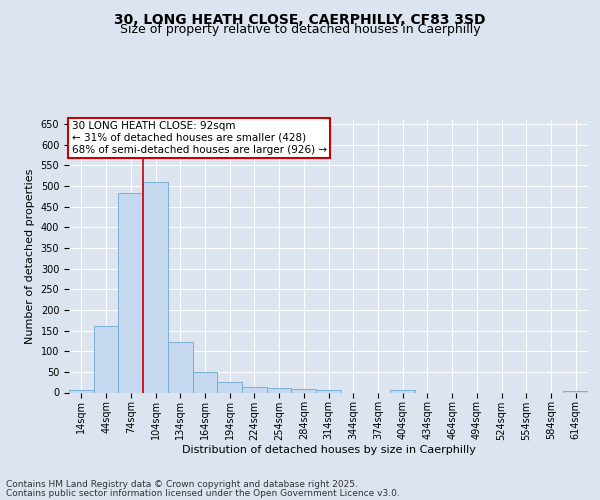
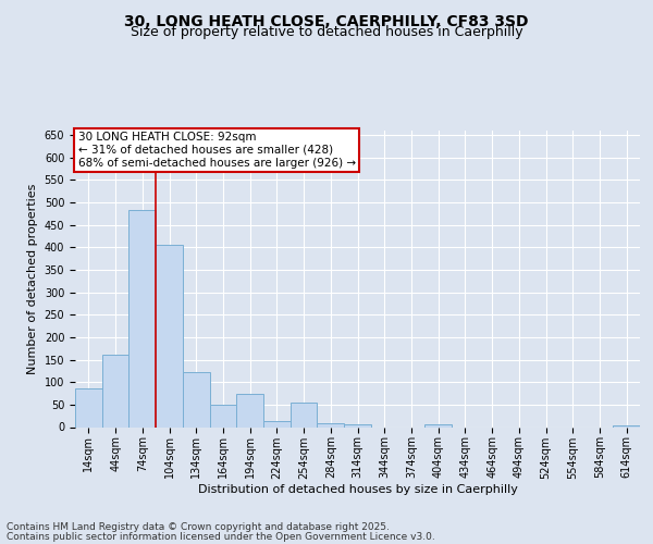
14sqm: 5 -> 85
104sqm: 510 -> 405
194sqm: 25 -> 75
254sqm: 10 -> 55
